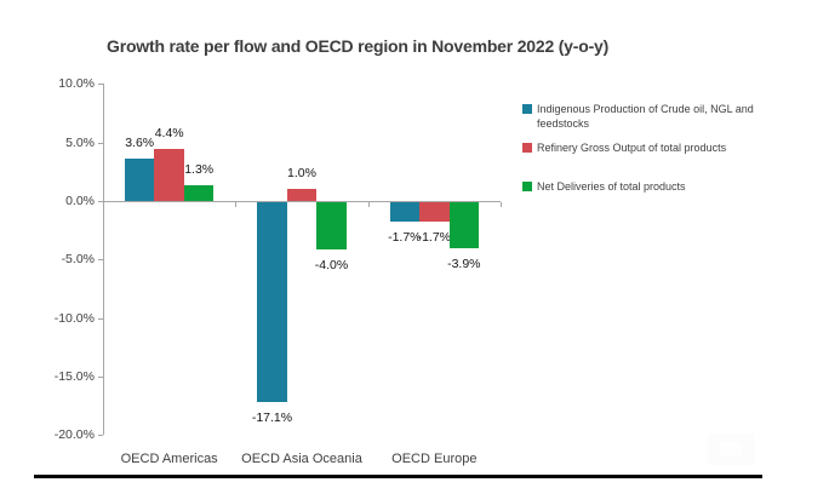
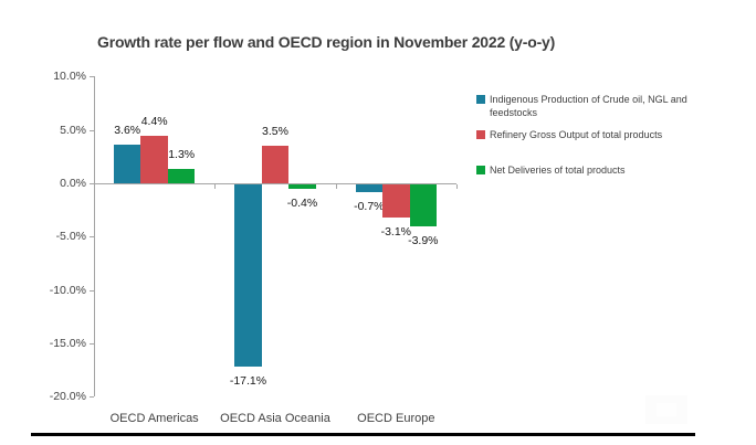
Refinery Gross Output of total products/OECD Asia Oceania: 1.0% -> 3.5%
Net Deliveries of total products/OECD Asia Oceania: -4.0% -> -0.4%
Indigenous Production of Crude oil, NGL and feedstocks/OECD Europe: -1.7% -> -0.7%
Refinery Gross Output of total products/OECD Europe: -1.7% -> -3.1%
